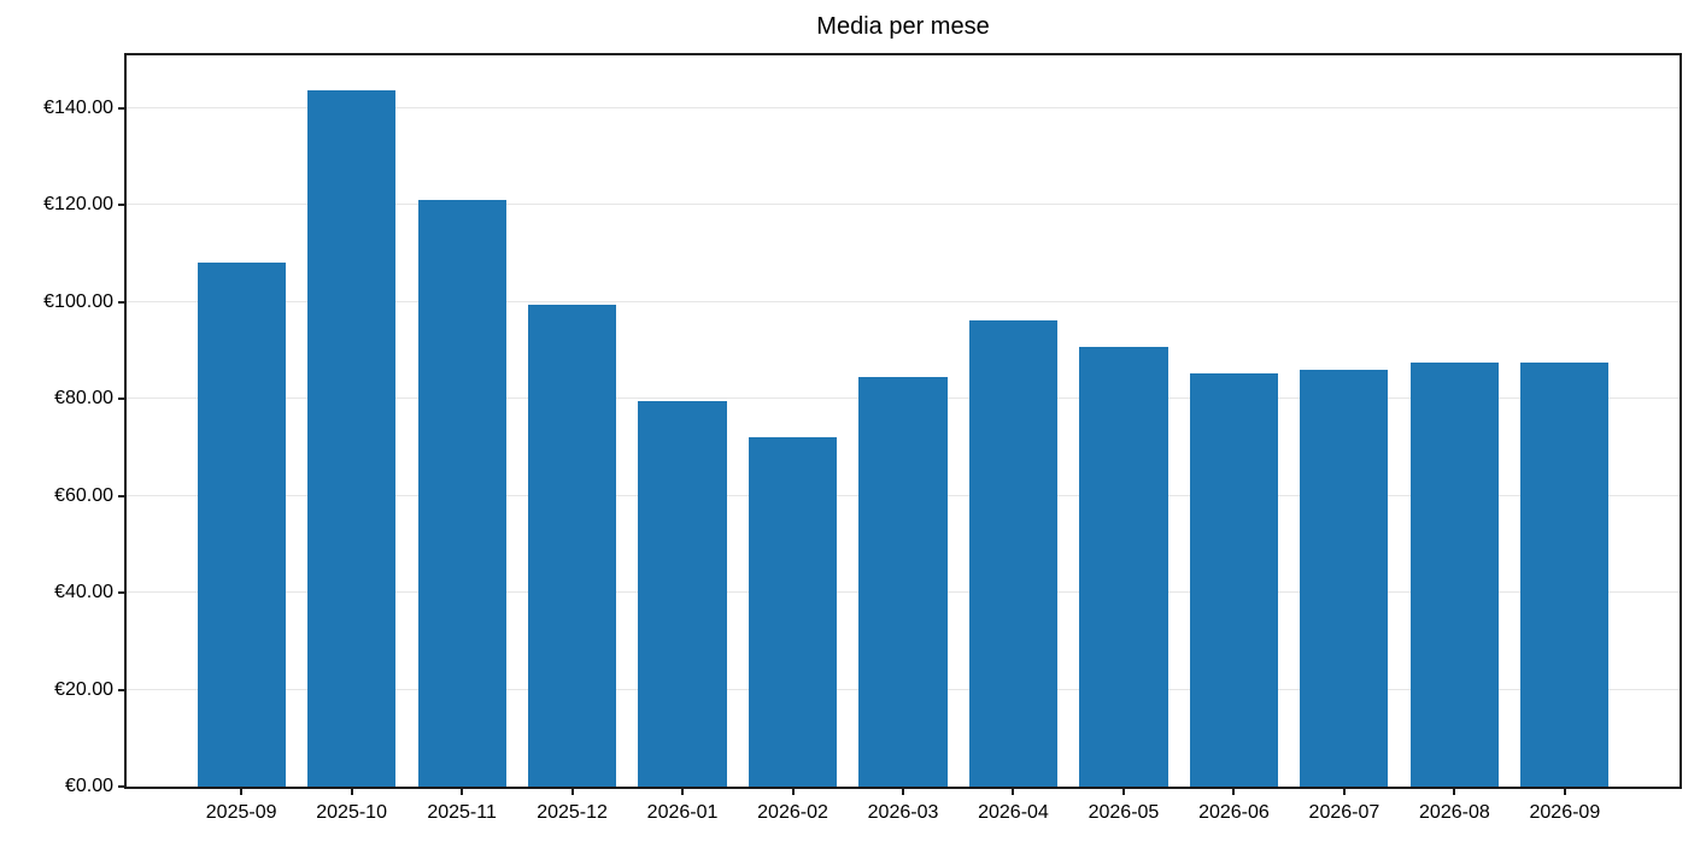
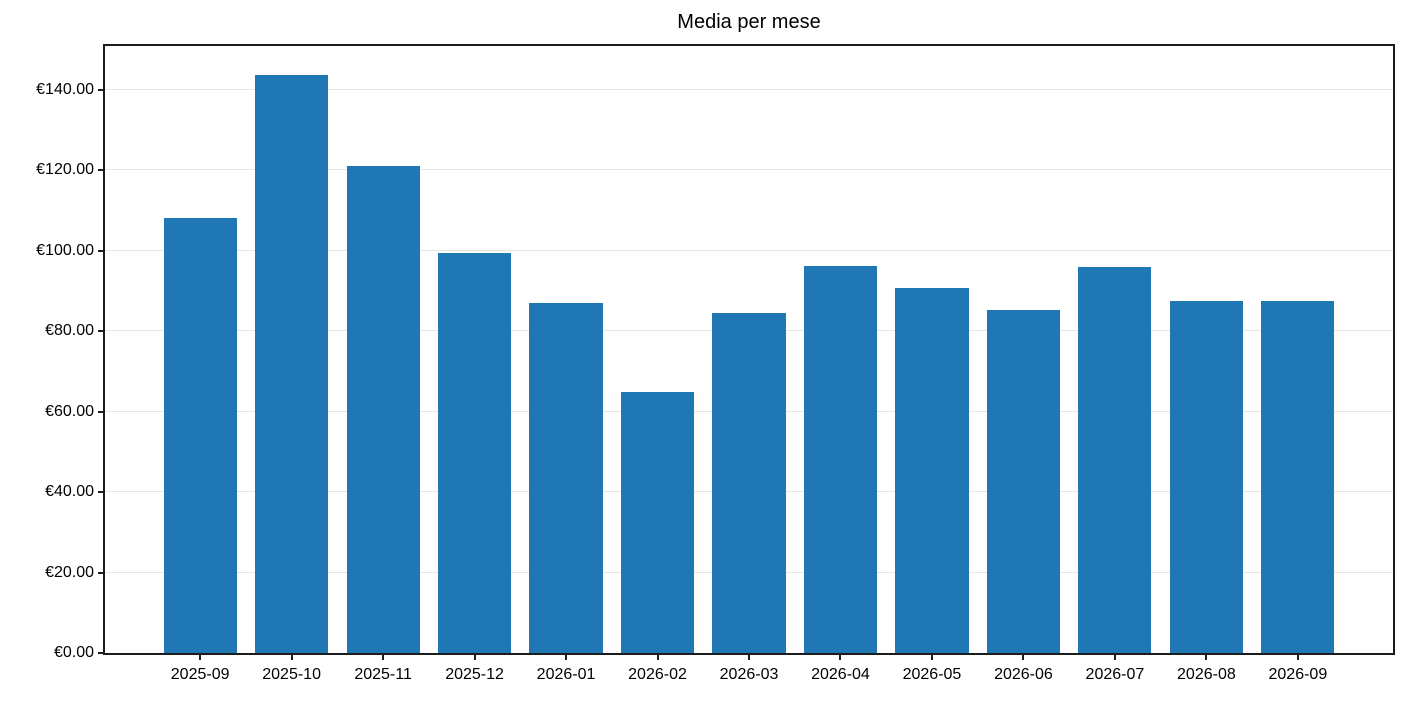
2026-01: €80 -> €87
2026-02: €72 -> €65
2026-07: €86 -> €96
